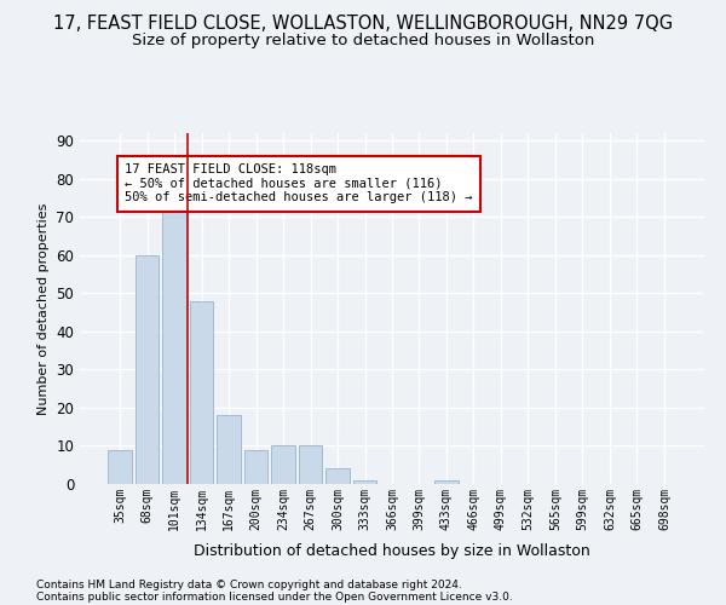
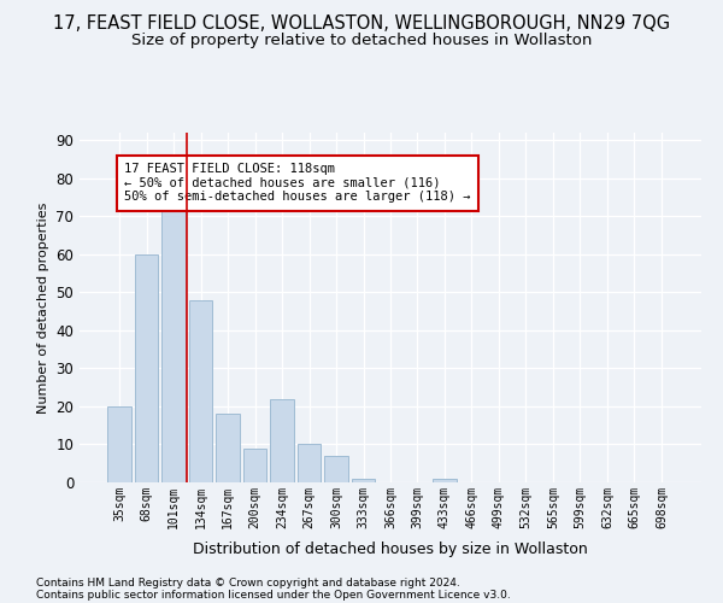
35sqm: 9 -> 20
234sqm: 10 -> 22
300sqm: 4 -> 7
